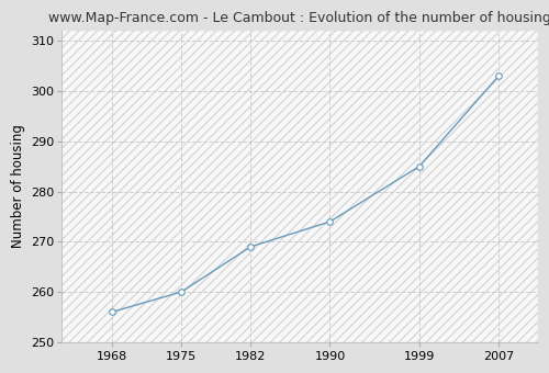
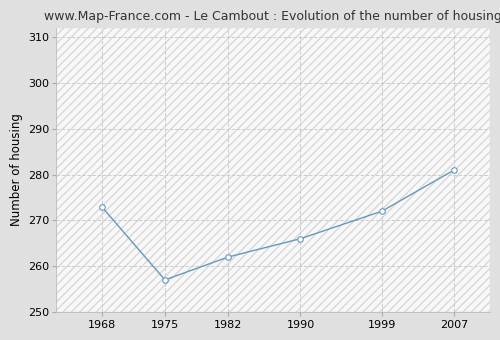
1968: 256 -> 273
1975: 260 -> 257
1982: 269 -> 262
1990: 274 -> 266
1999: 285 -> 272
2007: 303 -> 281
